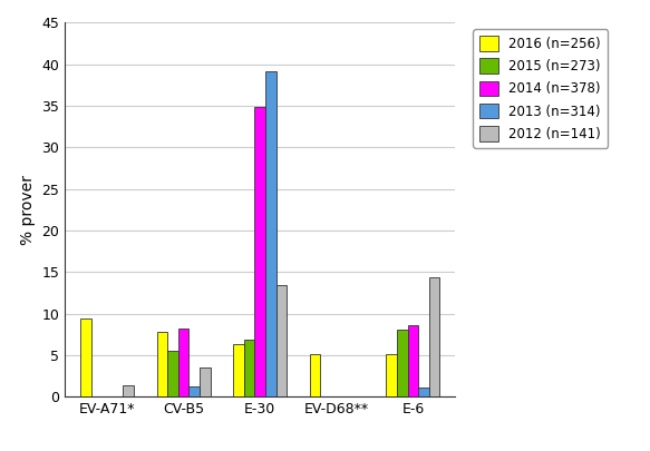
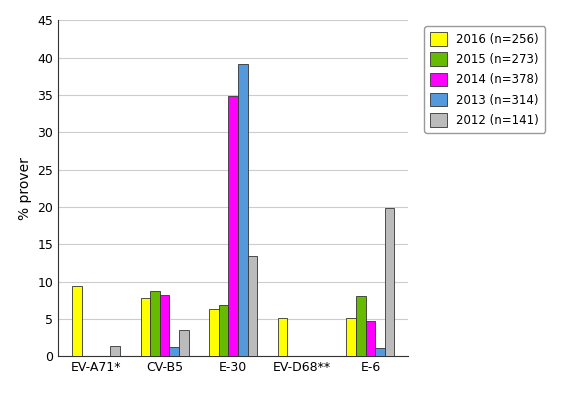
2015 (n=273)/CV-B5: 5.6 -> 8.8
2014 (n=378)/E-6: 8.6 -> 4.8
2012 (n=141)/E-6: 14.4 -> 19.9
